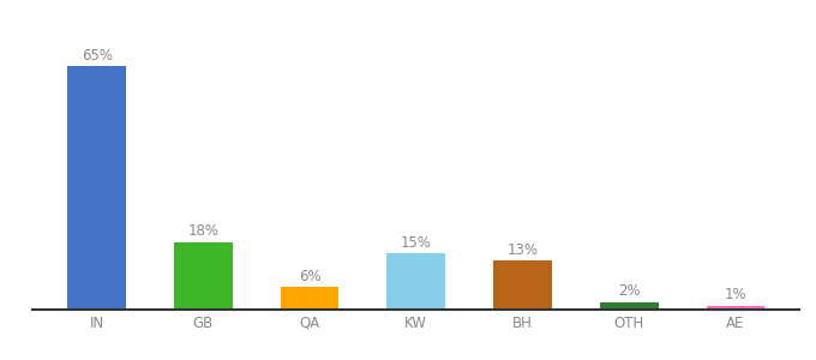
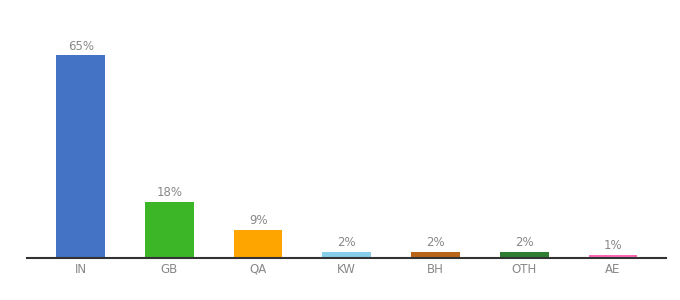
QA: 6% -> 9%
KW: 15% -> 2%
BH: 13% -> 2%
